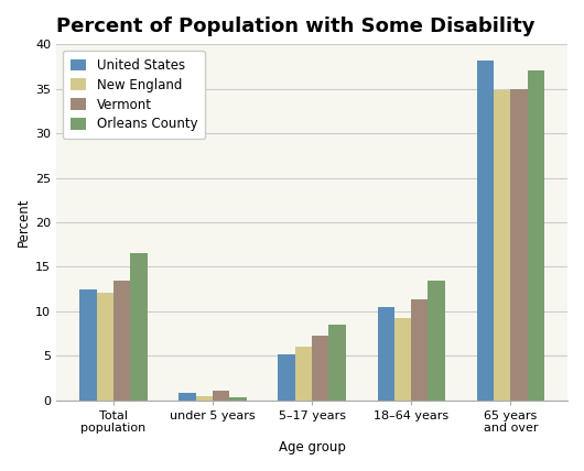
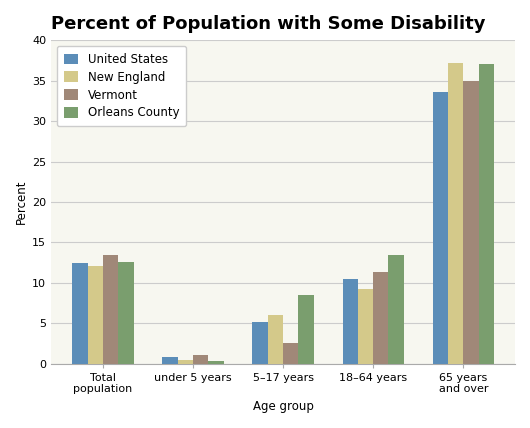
Orleans County/Total population: 16.5 -> 12.6
Vermont/5–17 years: 7.3 -> 2.6
United States/65 years and over: 38.1 -> 33.6
New England/65 years and over: 34.8 -> 37.2
